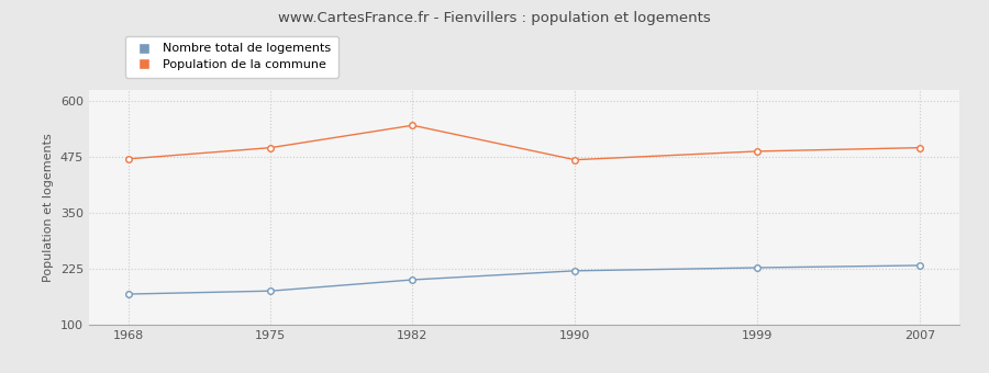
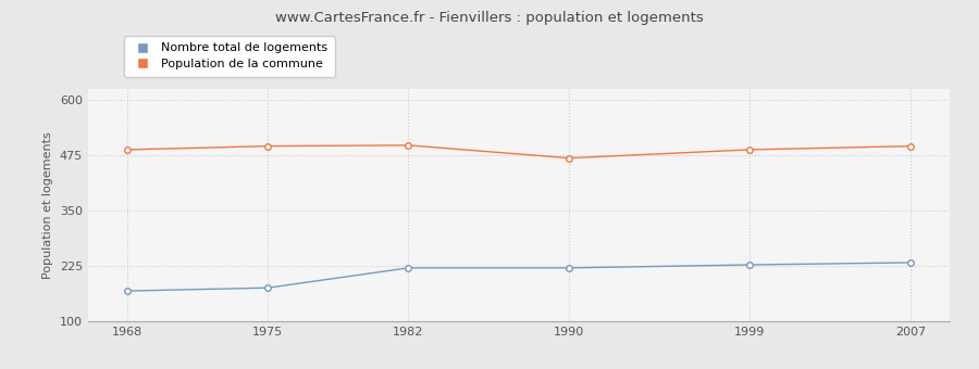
Population de la commune/1968: 470 -> 487
Nombre total de logements/1982: 200 -> 220
Population de la commune/1982: 545 -> 497
